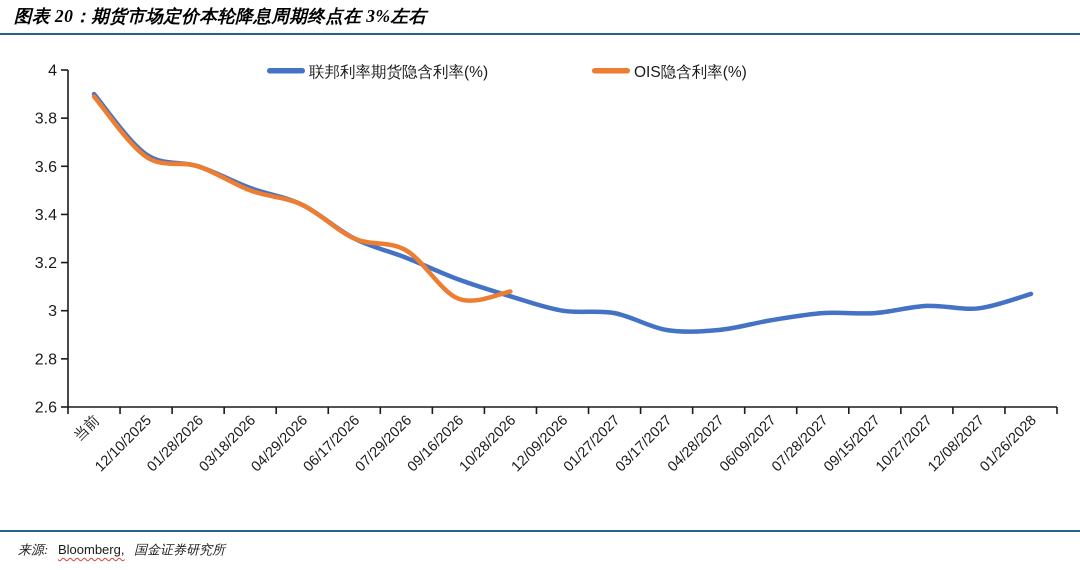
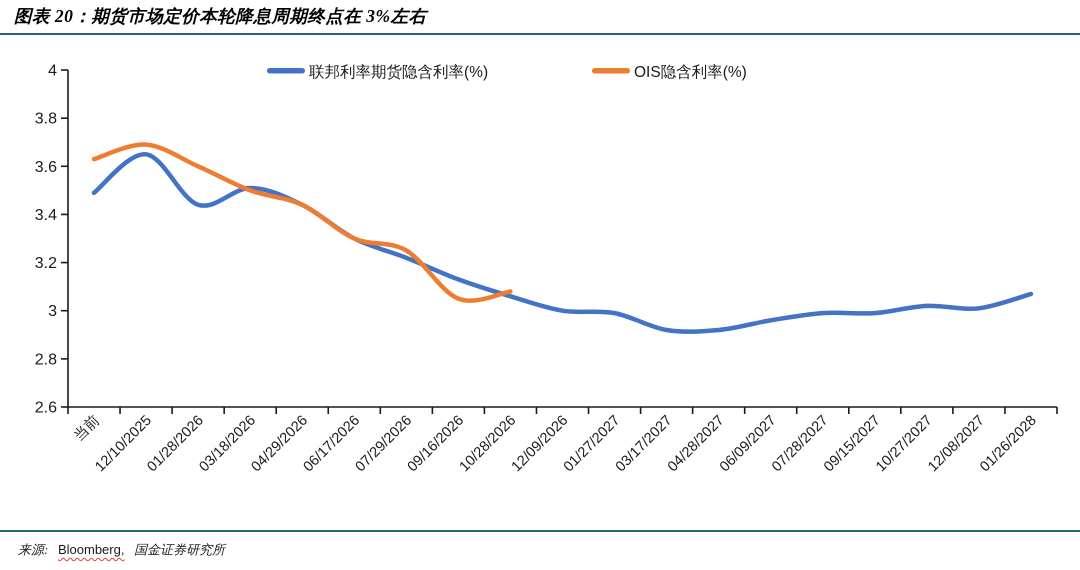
联邦利率期货隐含利率(%)/当前: 3.90 -> 3.49
OIS隐含利率(%)/当前: 3.89 -> 3.63
OIS隐含利率(%)/12/10/2025: 3.64 -> 3.69
联邦利率期货隐含利率(%)/01/28/2026: 3.60 -> 3.44
